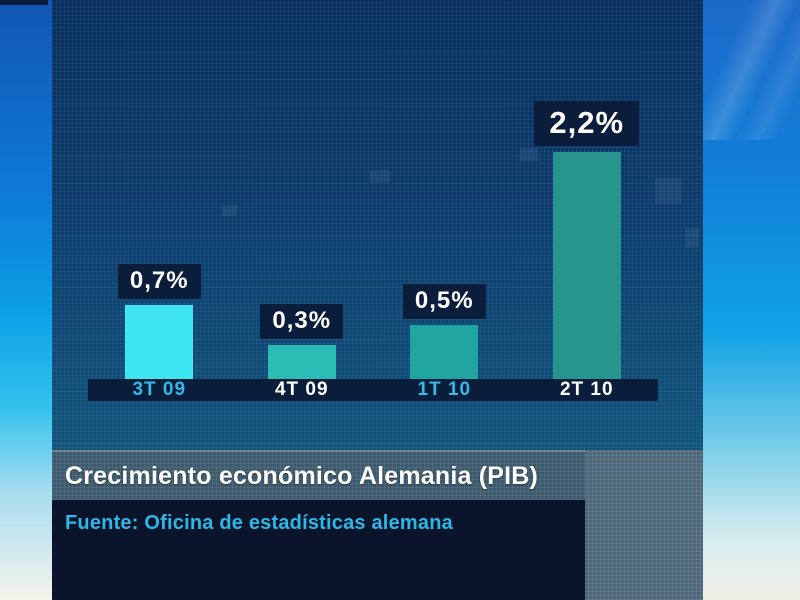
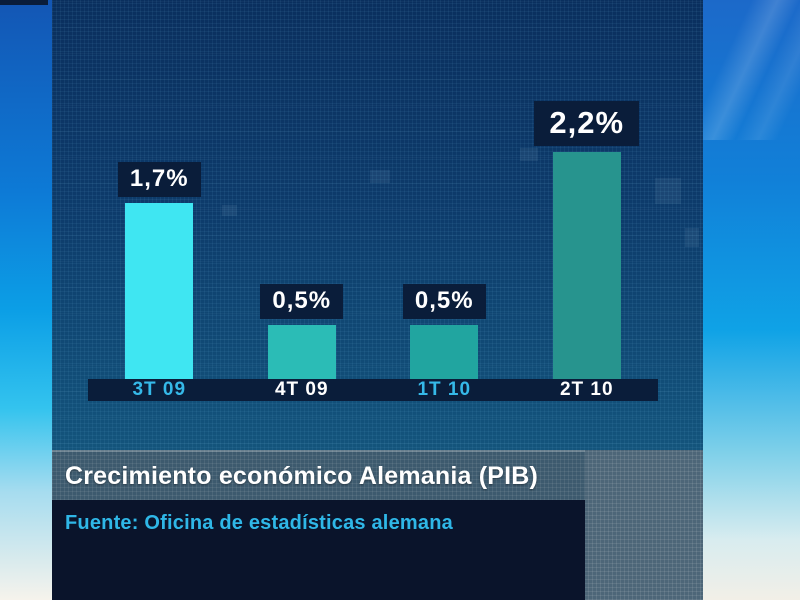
3T 09: 0,7% -> 1,7%
4T 09: 0,3% -> 0,5%
